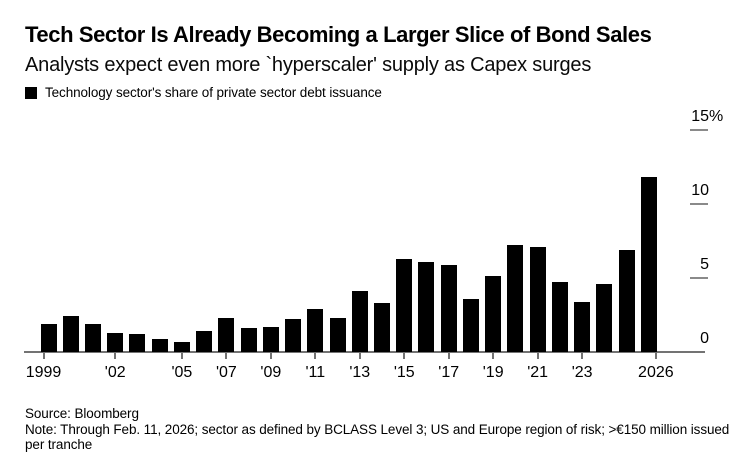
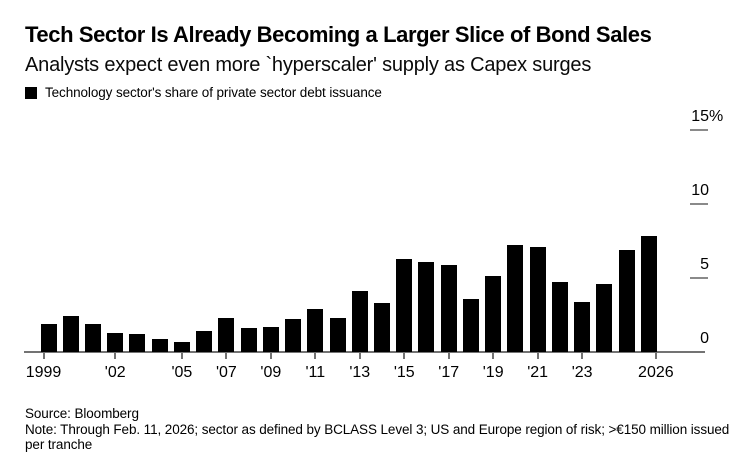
2026: 11.8 -> 7.8
